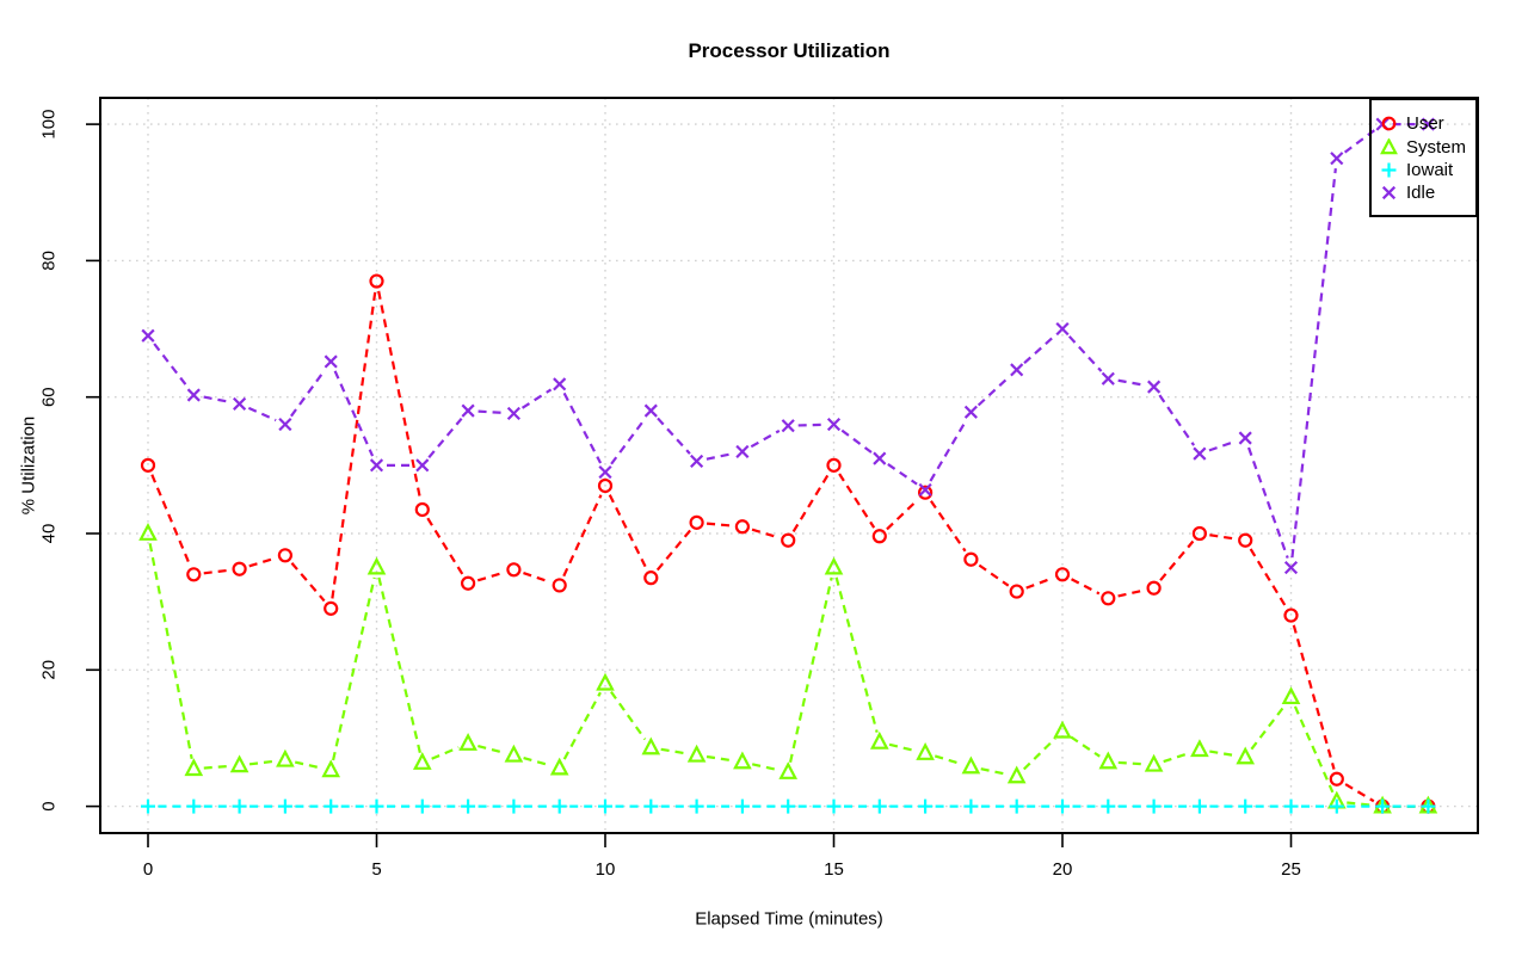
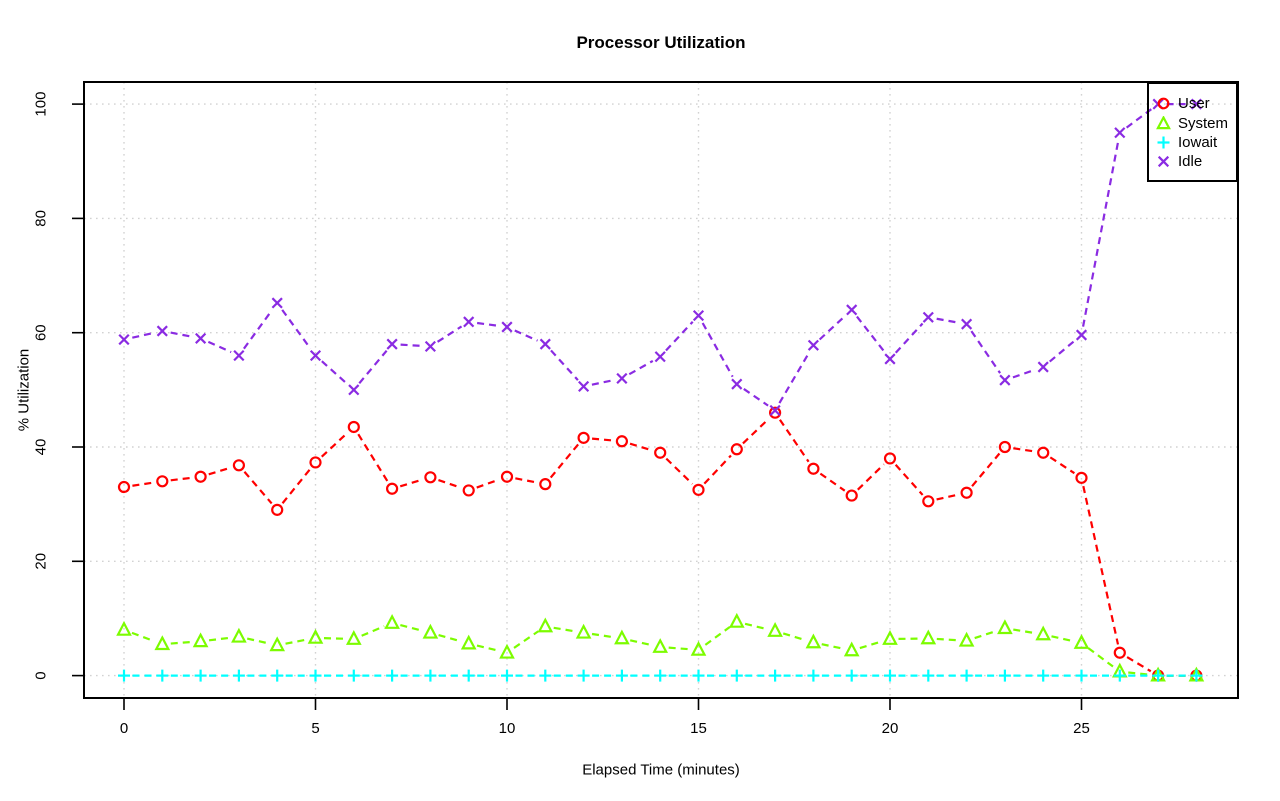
User/0: 50 -> 33
System/0: 40 -> 8
Idle/0: 69 -> 59
User/5: 77 -> 37
System/5: 35 -> 7
Idle/5: 50 -> 56
User/10: 47 -> 35
System/10: 18 -> 4
Idle/10: 49 -> 61
User/15: 50 -> 32
System/15: 35 -> 4
Idle/15: 56 -> 63
User/20: 34 -> 38
System/20: 11 -> 6
Idle/20: 70 -> 55
User/25: 28 -> 35
System/25: 16 -> 6
Idle/25: 35 -> 60
